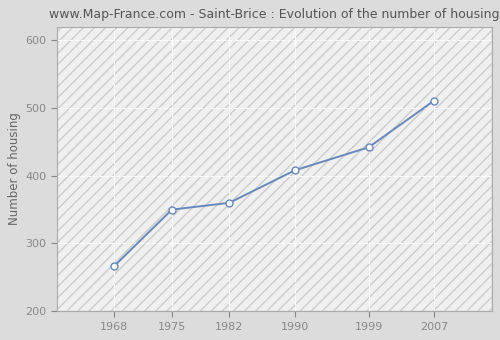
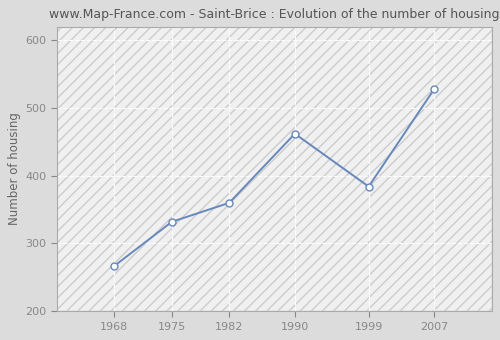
1975: 350 -> 332
1990: 408 -> 462
1999: 442 -> 384
2007: 511 -> 528
